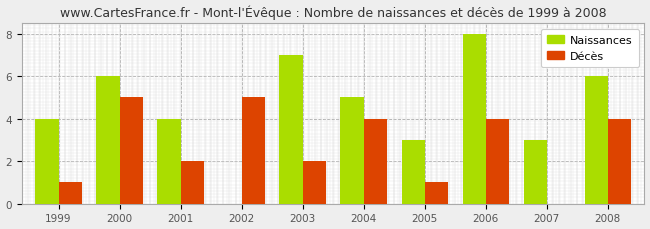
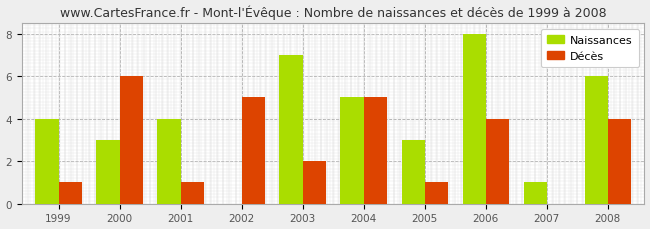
Naissances/2000: 6 -> 3
Décès/2000: 5 -> 6
Décès/2001: 2 -> 1
Décès/2004: 4 -> 5
Naissances/2007: 3 -> 1
